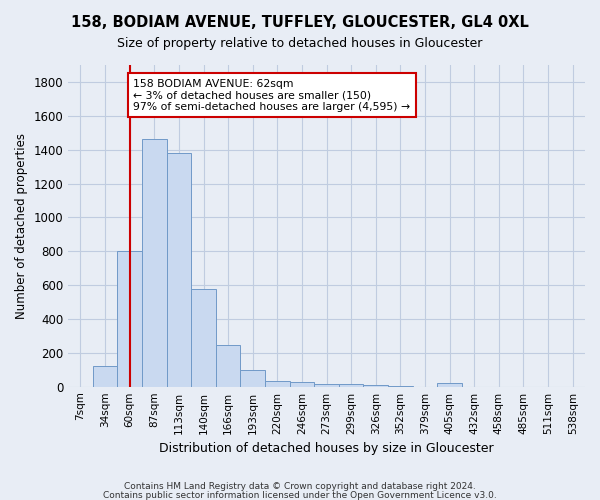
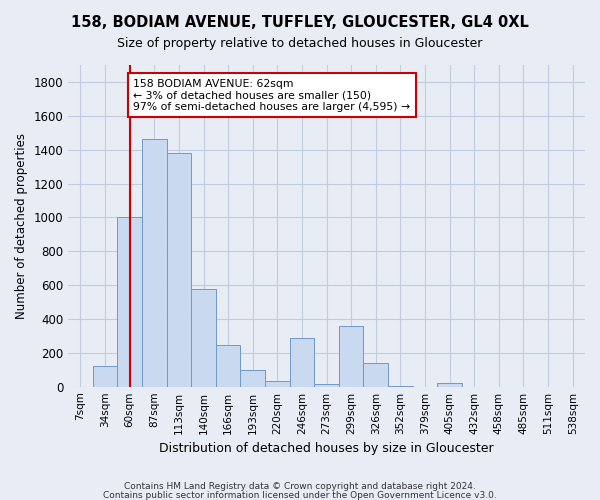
60sqm: 800 -> 1000
246sqm: 20 -> 290
299sqm: 20 -> 360
326sqm: 10 -> 140
